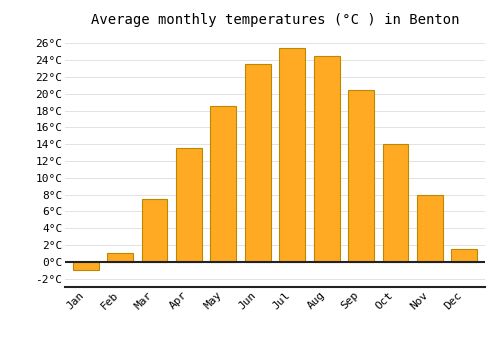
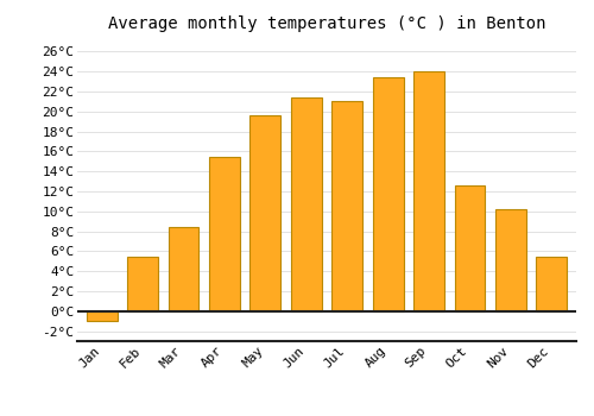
Feb: 1.0°C -> 5.4°C
Mar: 7.5°C -> 8.4°C
Apr: 13.5°C -> 15.4°C
May: 18.5°C -> 19.6°C
Jun: 23.5°C -> 21.4°C
Jul: 25.5°C -> 21.0°C
Aug: 24.5°C -> 23.4°C
Sep: 20.5°C -> 24.0°C
Oct: 14.0°C -> 12.6°C
Nov: 8.0°C -> 10.2°C
Dec: 1.5°C -> 5.4°C
